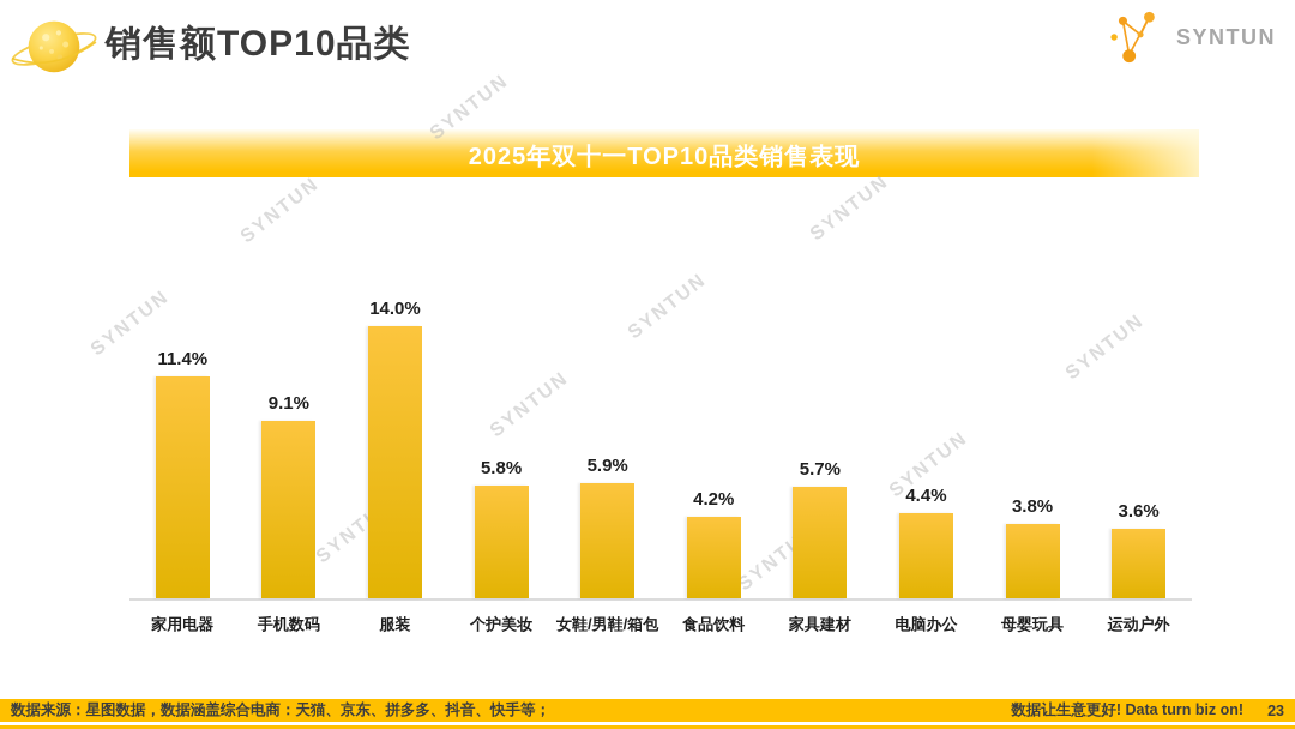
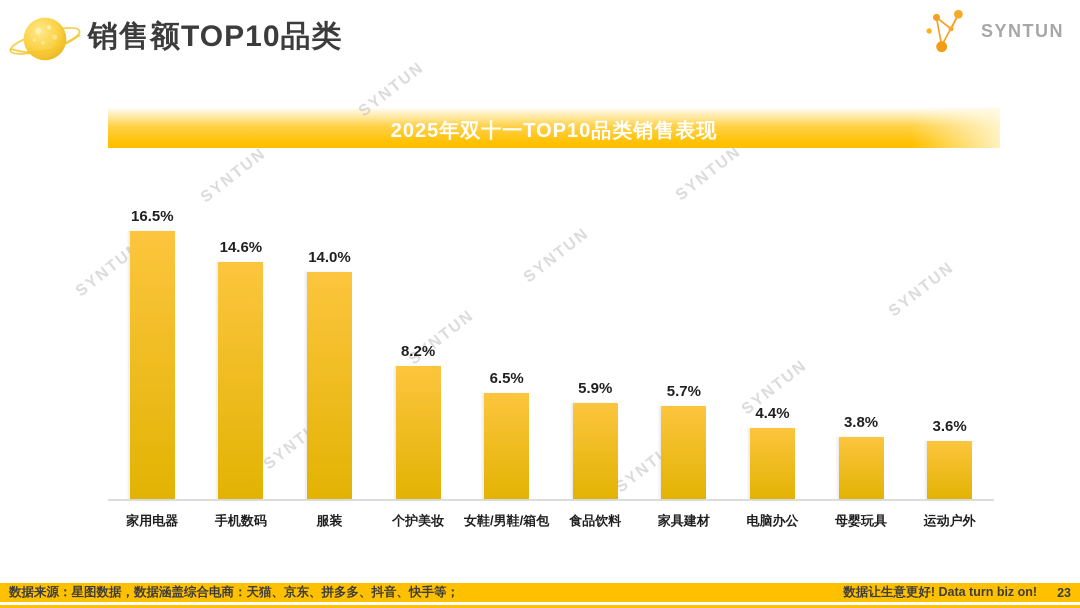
家用电器: 11.4% -> 16.5%
手机数码: 9.1% -> 14.6%
个护美妆: 5.8% -> 8.2%
女鞋/男鞋/箱包: 5.9% -> 6.5%
食品饮料: 4.2% -> 5.9%
